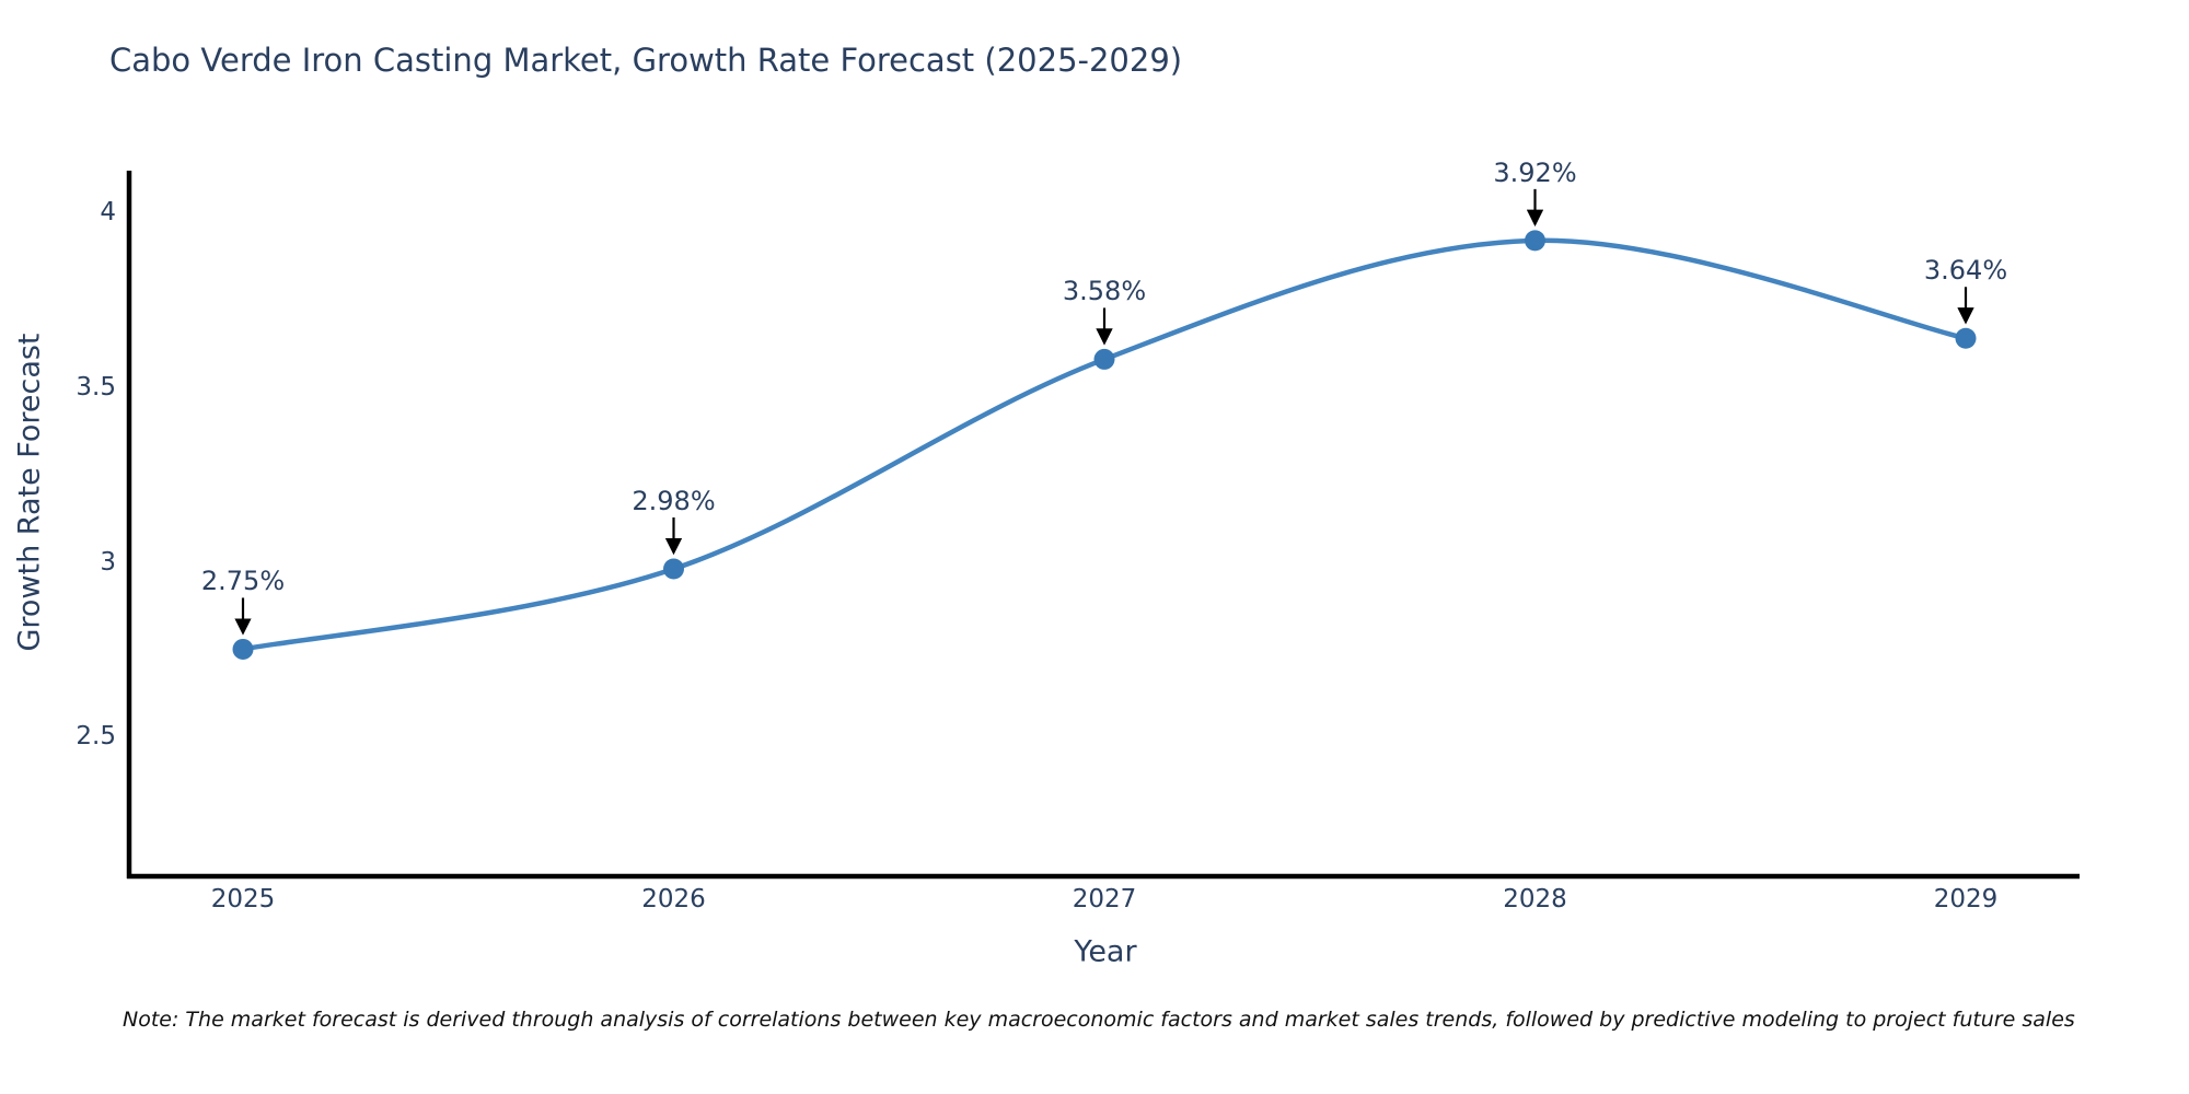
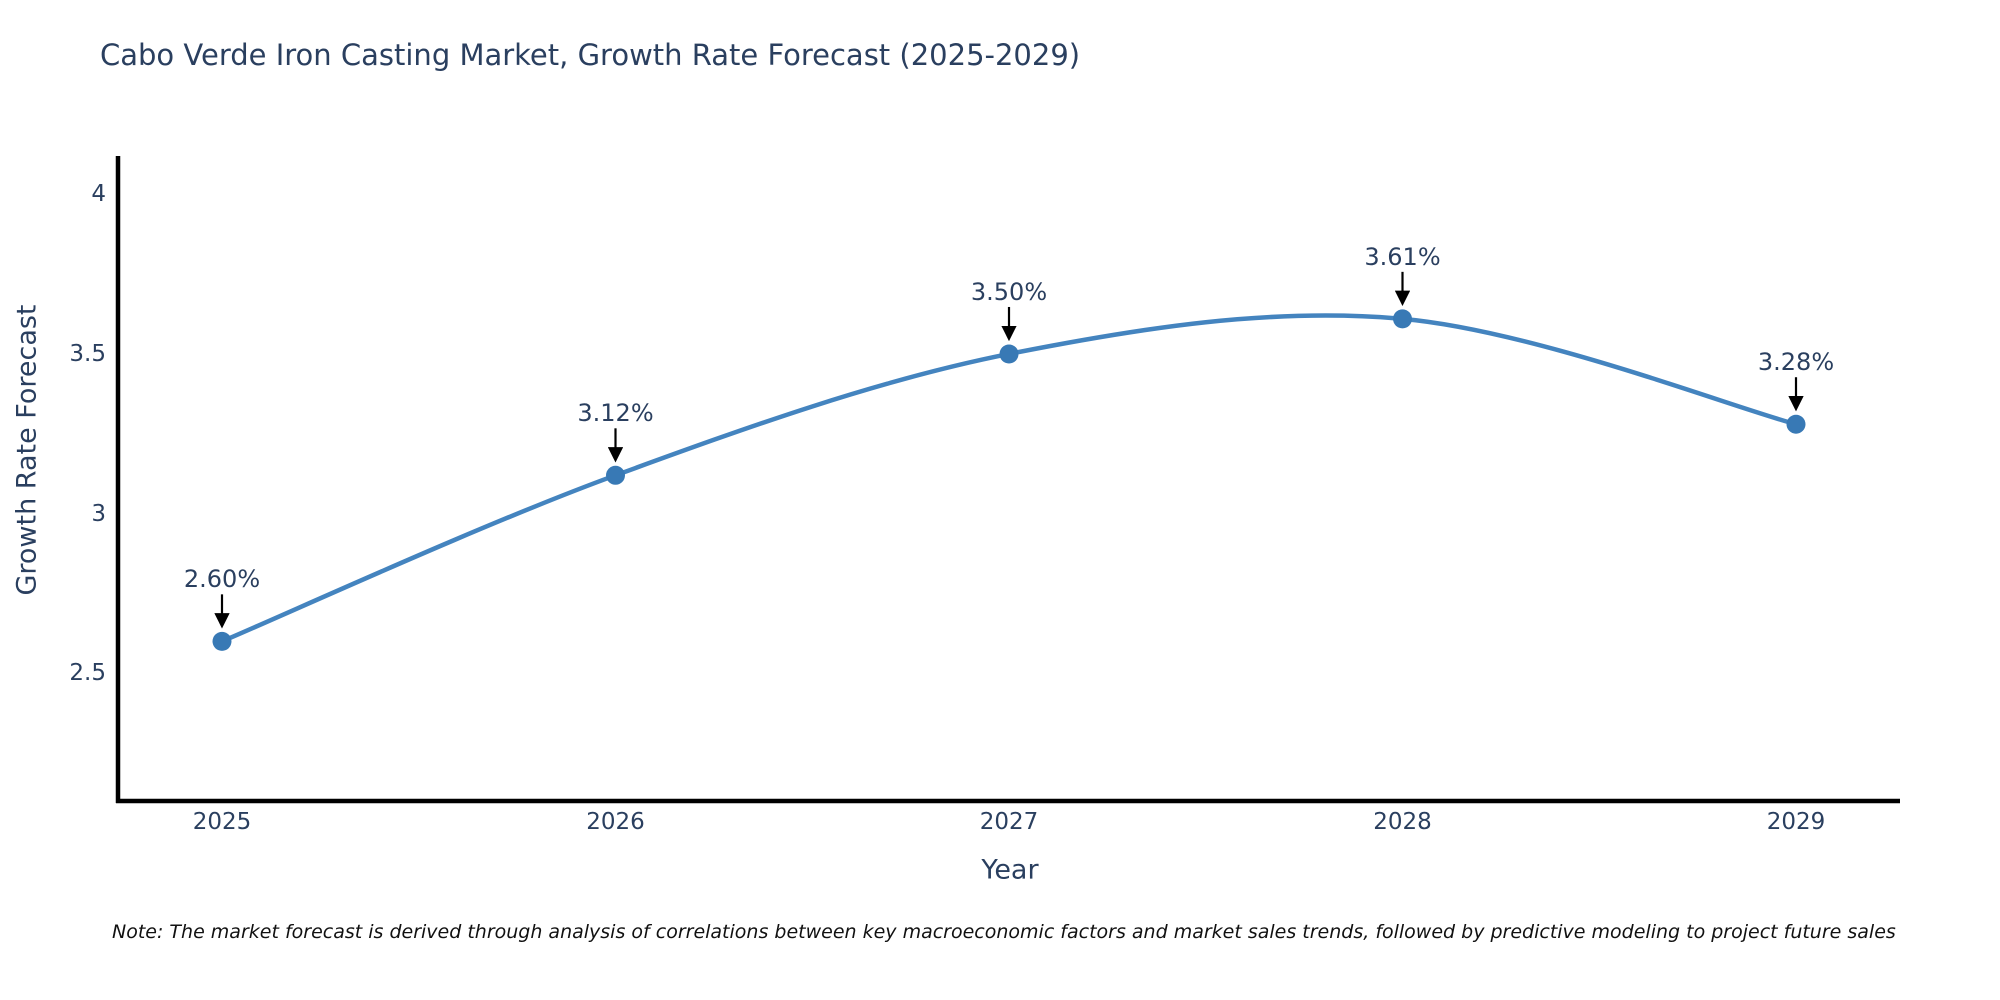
2025: 2.75% -> 2.60%
2026: 2.98% -> 3.12%
2027: 3.58% -> 3.50%
2028: 3.92% -> 3.61%
2029: 3.64% -> 3.28%
